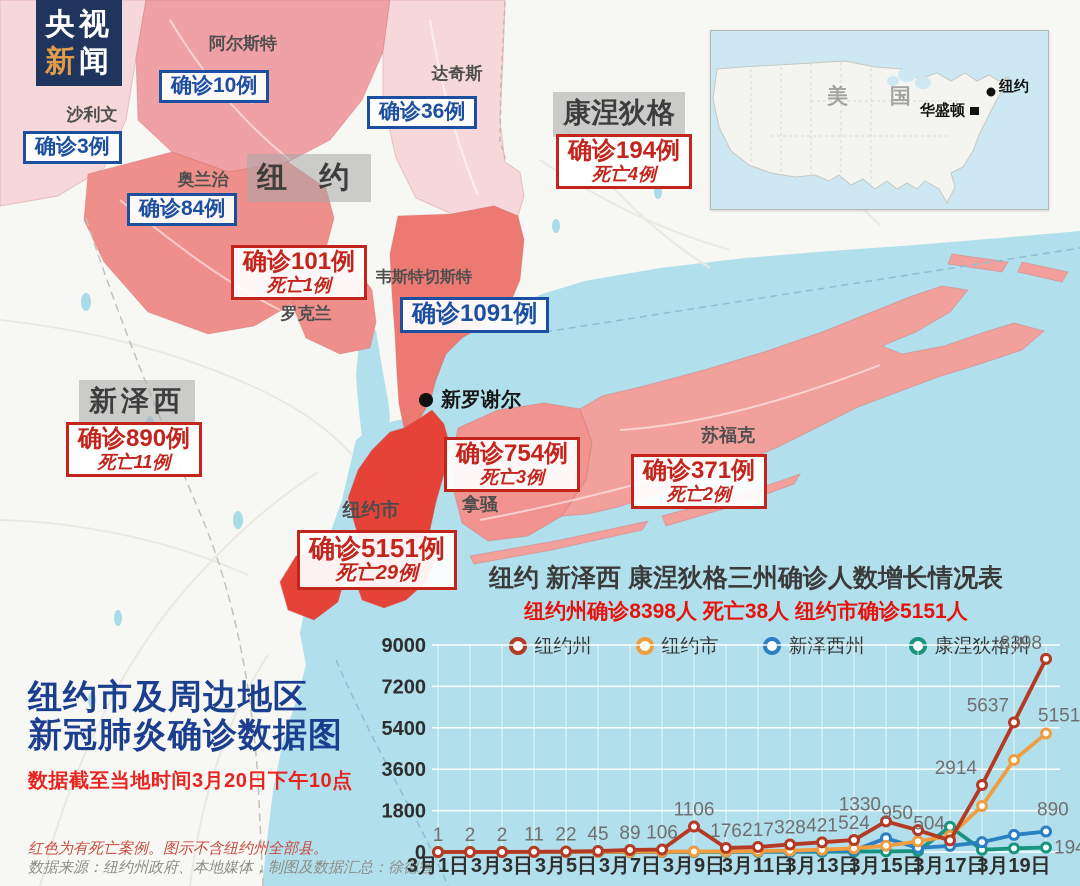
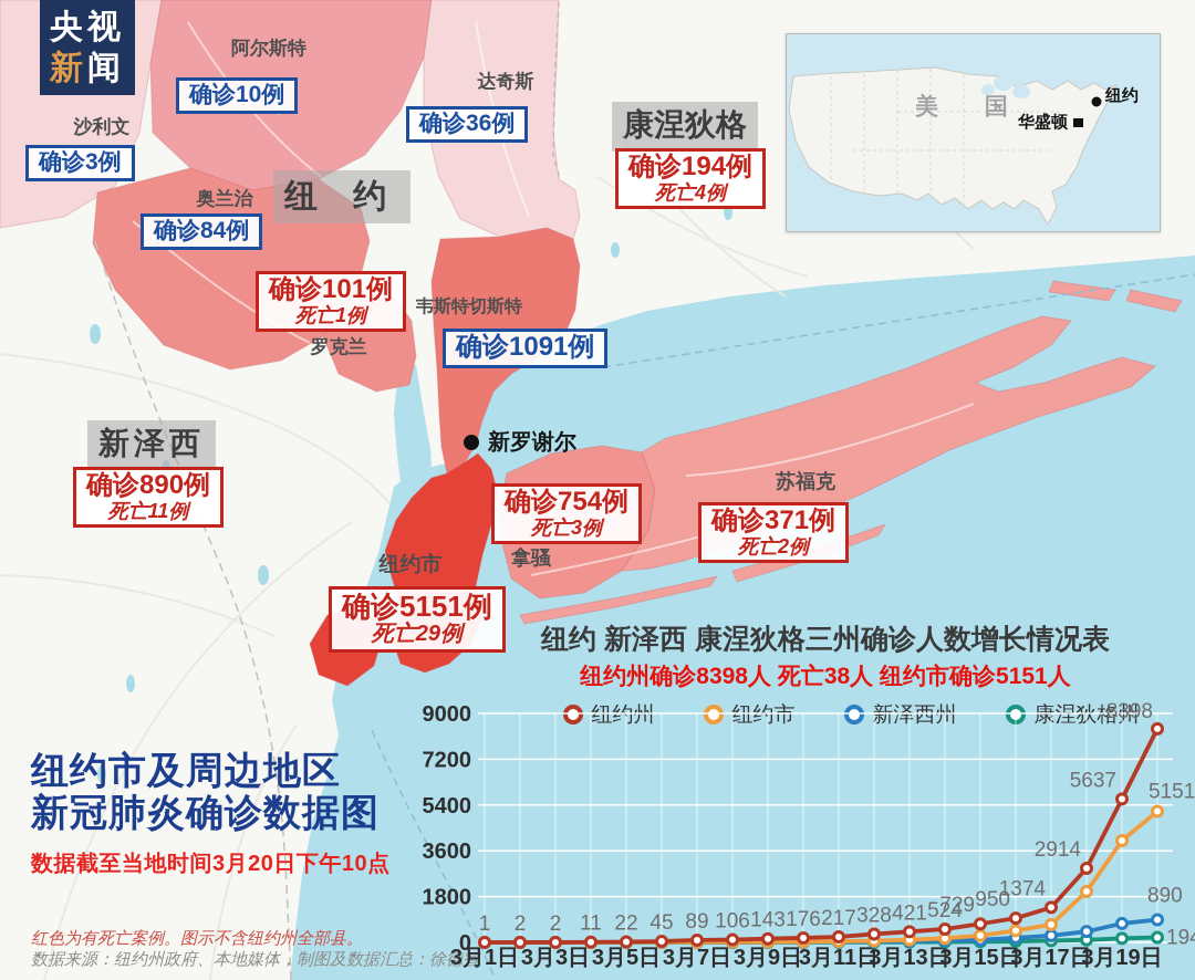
纽约州/3月9日: 1106 -> 143
纽约州/3月15日: 1330 -> 729
新泽西州/3月15日: 600 -> 100
纽约州/3月17日: 504 -> 1374
康涅狄格州/3月17日: 1100 -> 100
